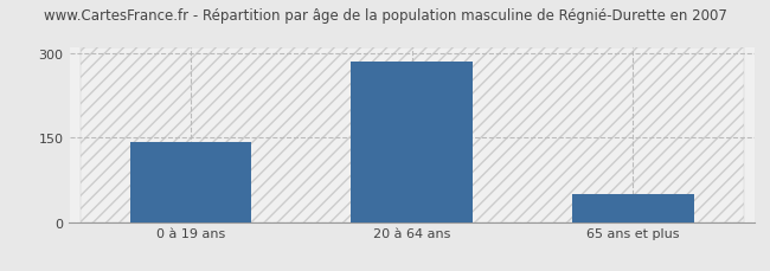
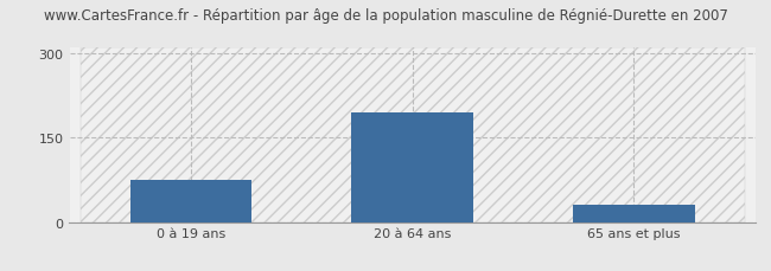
0 à 19 ans: 143 -> 75
20 à 64 ans: 285 -> 195
65 ans et plus: 50 -> 30
